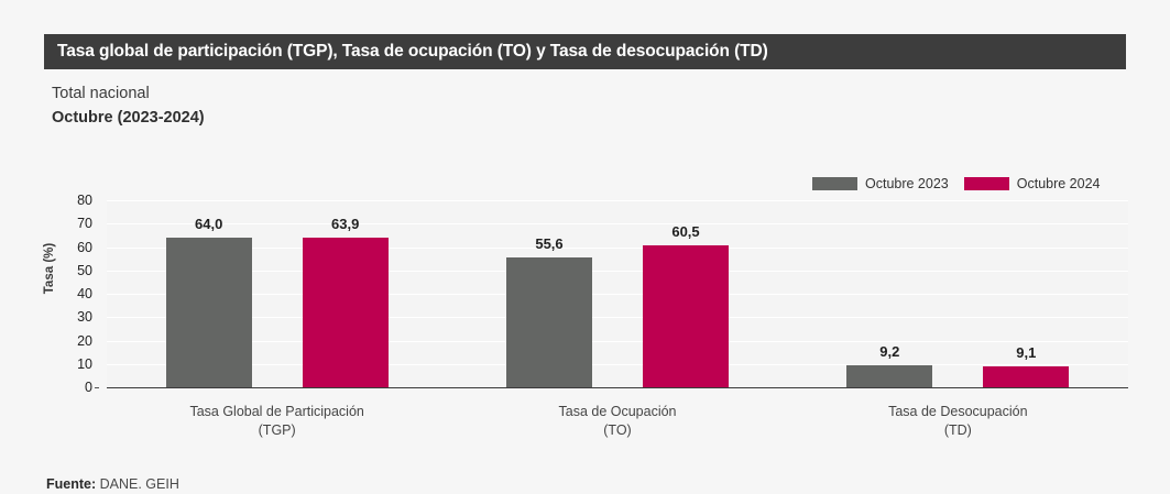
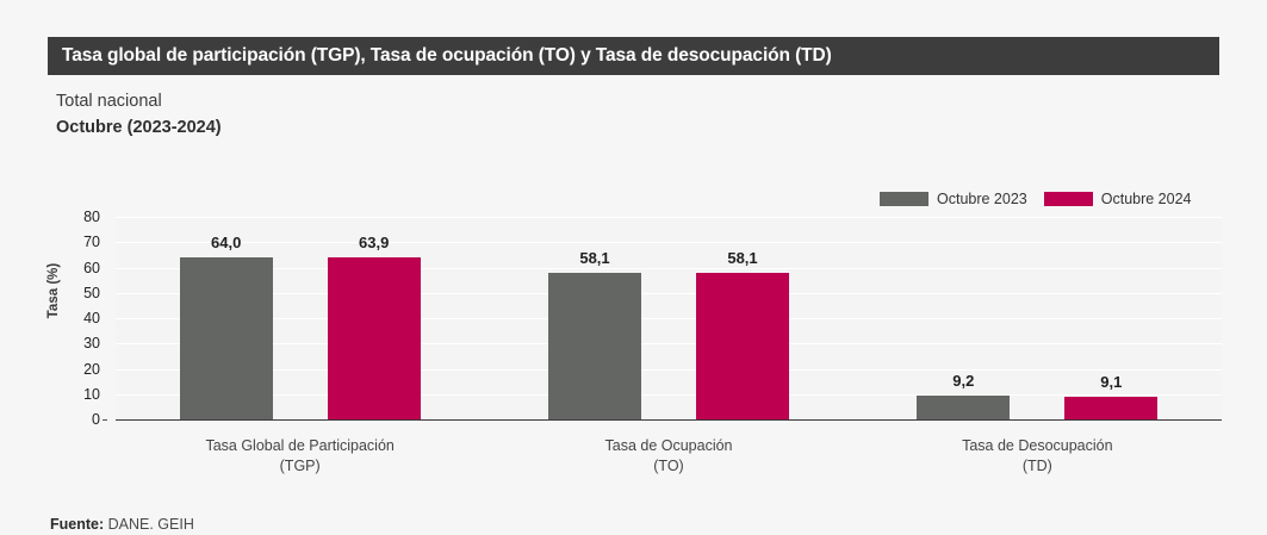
Octubre 2023/Tasa de Ocupación (TO): 55,6 -> 58,1
Octubre 2024/Tasa de Ocupación (TO): 60,5 -> 58,1
